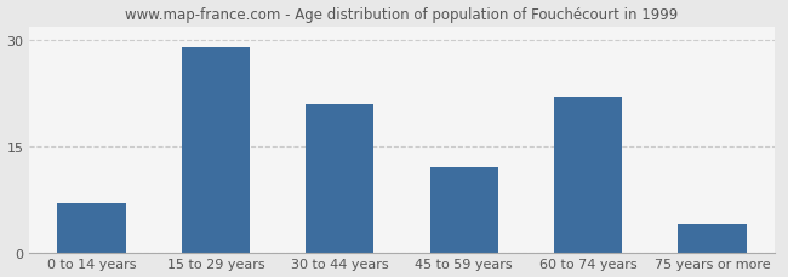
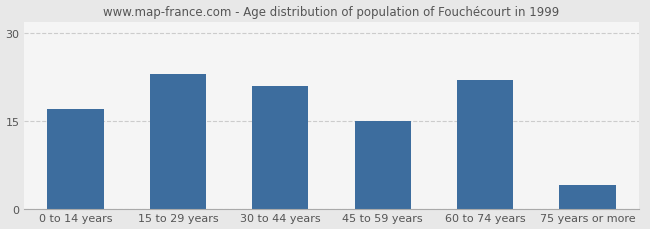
0 to 14 years: 7 -> 17
15 to 29 years: 29 -> 23
45 to 59 years: 12 -> 15
